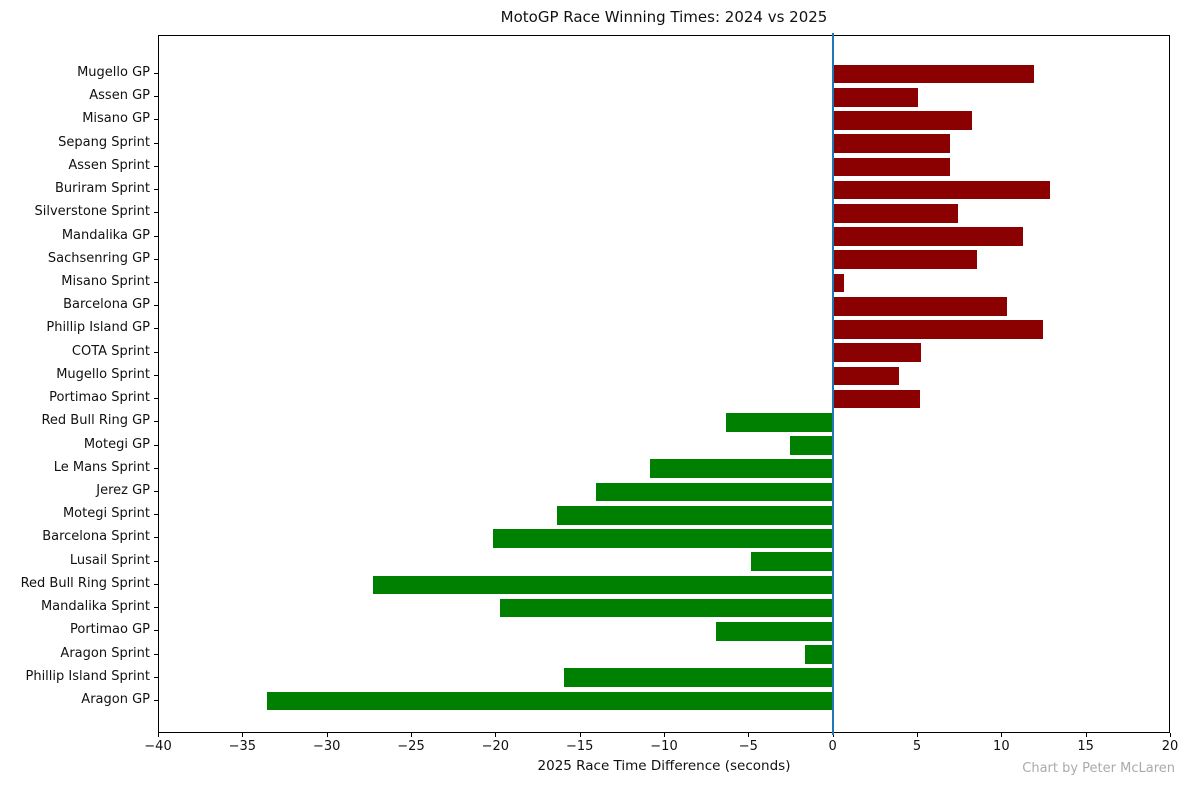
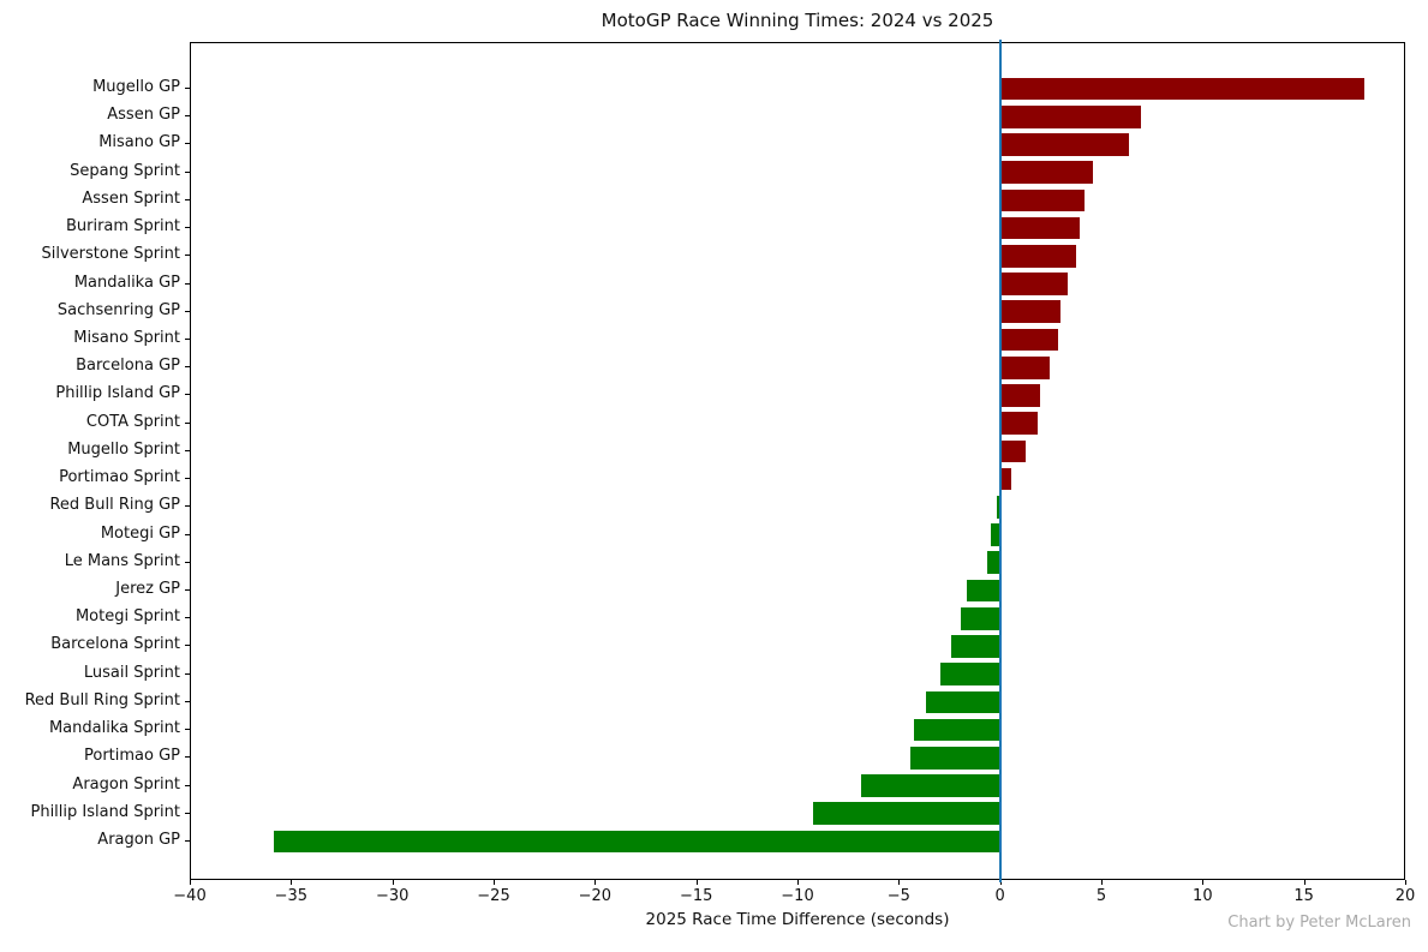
Mugello GP: 11.9 -> 17.9
Assen GP: 5.0 -> 6.9
Misano GP: 8.2 -> 6.3
Sepang Sprint: 6.9 -> 4.5
Assen Sprint: 6.9 -> 4.1
Buriram Sprint: 12.8 -> 3.9
Silverstone Sprint: 7.4 -> 3.7
Mandalika GP: 11.2 -> 3.3
Sachsenring GP: 8.5 -> 2.9
Misano Sprint: 0.6 -> 2.8
Barcelona GP: 10.3 -> 2.4
Phillip Island GP: 12.4 -> 1.9
COTA Sprint: 5.2 -> 1.8
Mugello Sprint: 3.9 -> 1.2
Portimao Sprint: 5.1 -> 0.5
Red Bull Ring GP: -6.4 -> -0.2
Motegi GP: -2.6 -> -0.5
Le Mans Sprint: -10.9 -> -0.7
Jerez GP: -14.1 -> -1.7
Motegi Sprint: -16.4 -> -2.0
Barcelona Sprint: -20.2 -> -2.5
Lusail Sprint: -4.9 -> -3.0
Red Bull Ring Sprint: -27.3 -> -3.7
Mandalika Sprint: -19.8 -> -4.3
Portimao GP: -7.0 -> -4.5
Aragon Sprint: -1.7 -> -6.9
Phillip Island Sprint: -16.0 -> -9.3
Aragon GP: -33.6 -> -35.9
